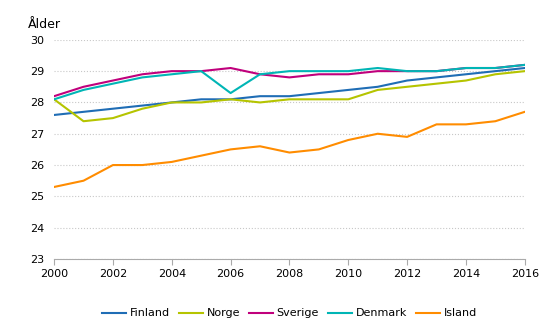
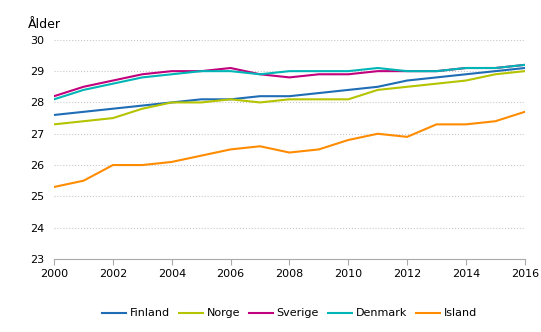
Norge/2000: 28.1 -> 27.3
Denmark/2006: 28.3 -> 29.0
